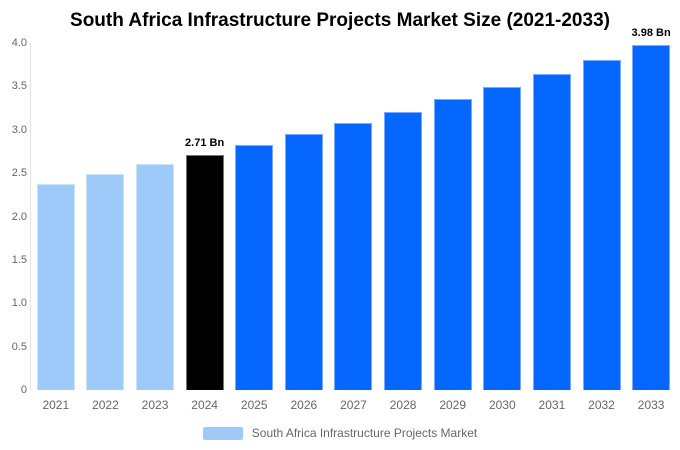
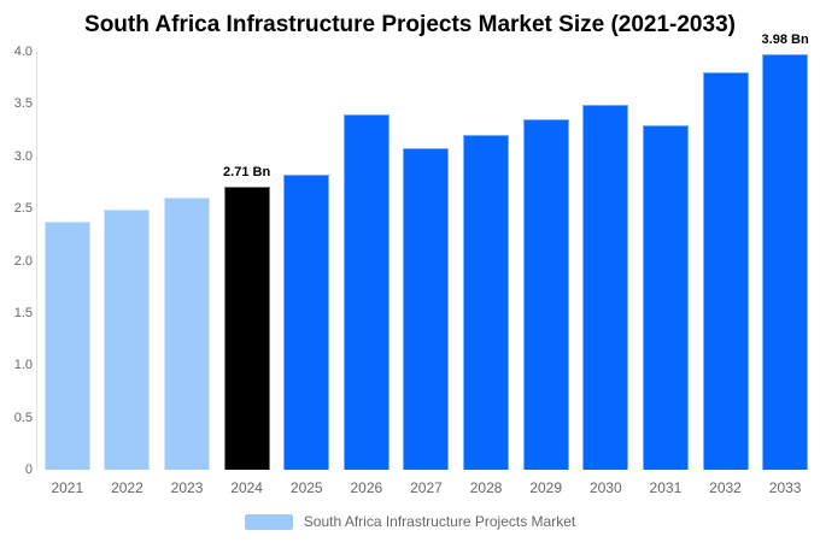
2026: 3.0 -> 3.4
2031: 3.6 -> 3.3
